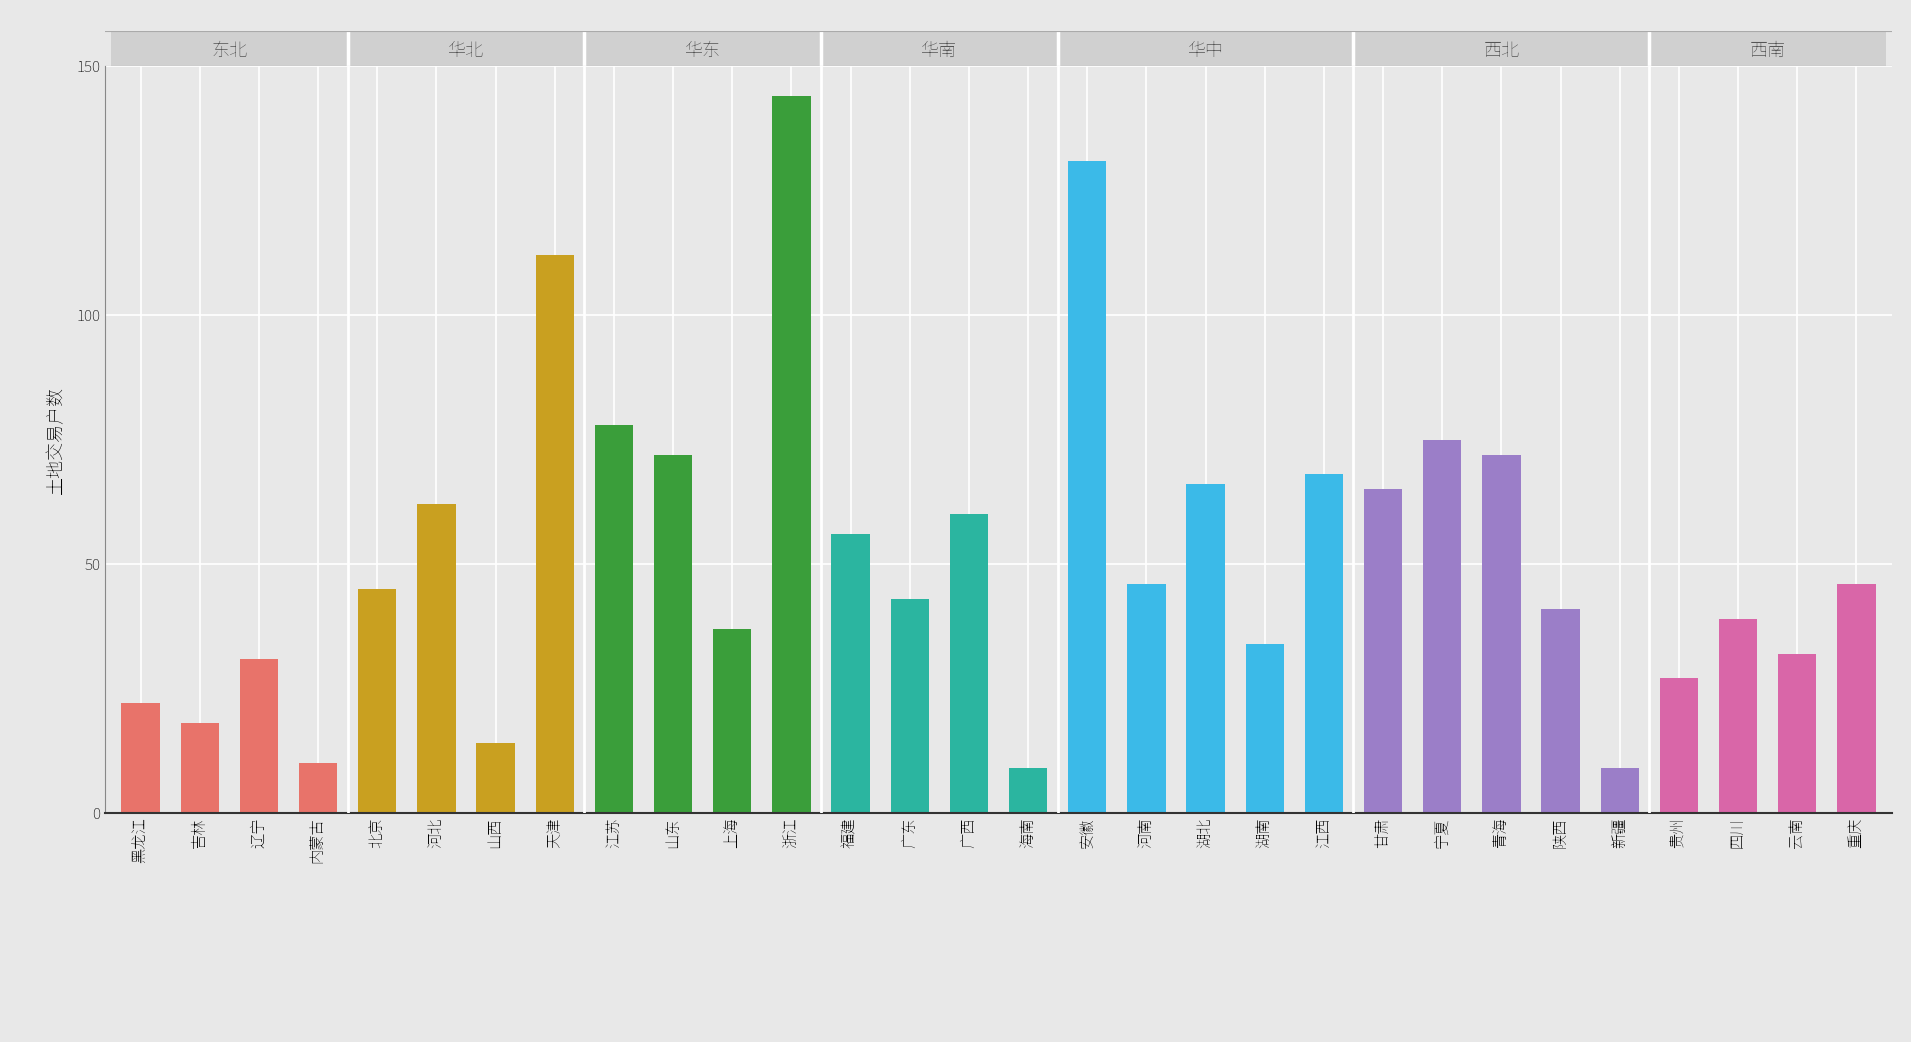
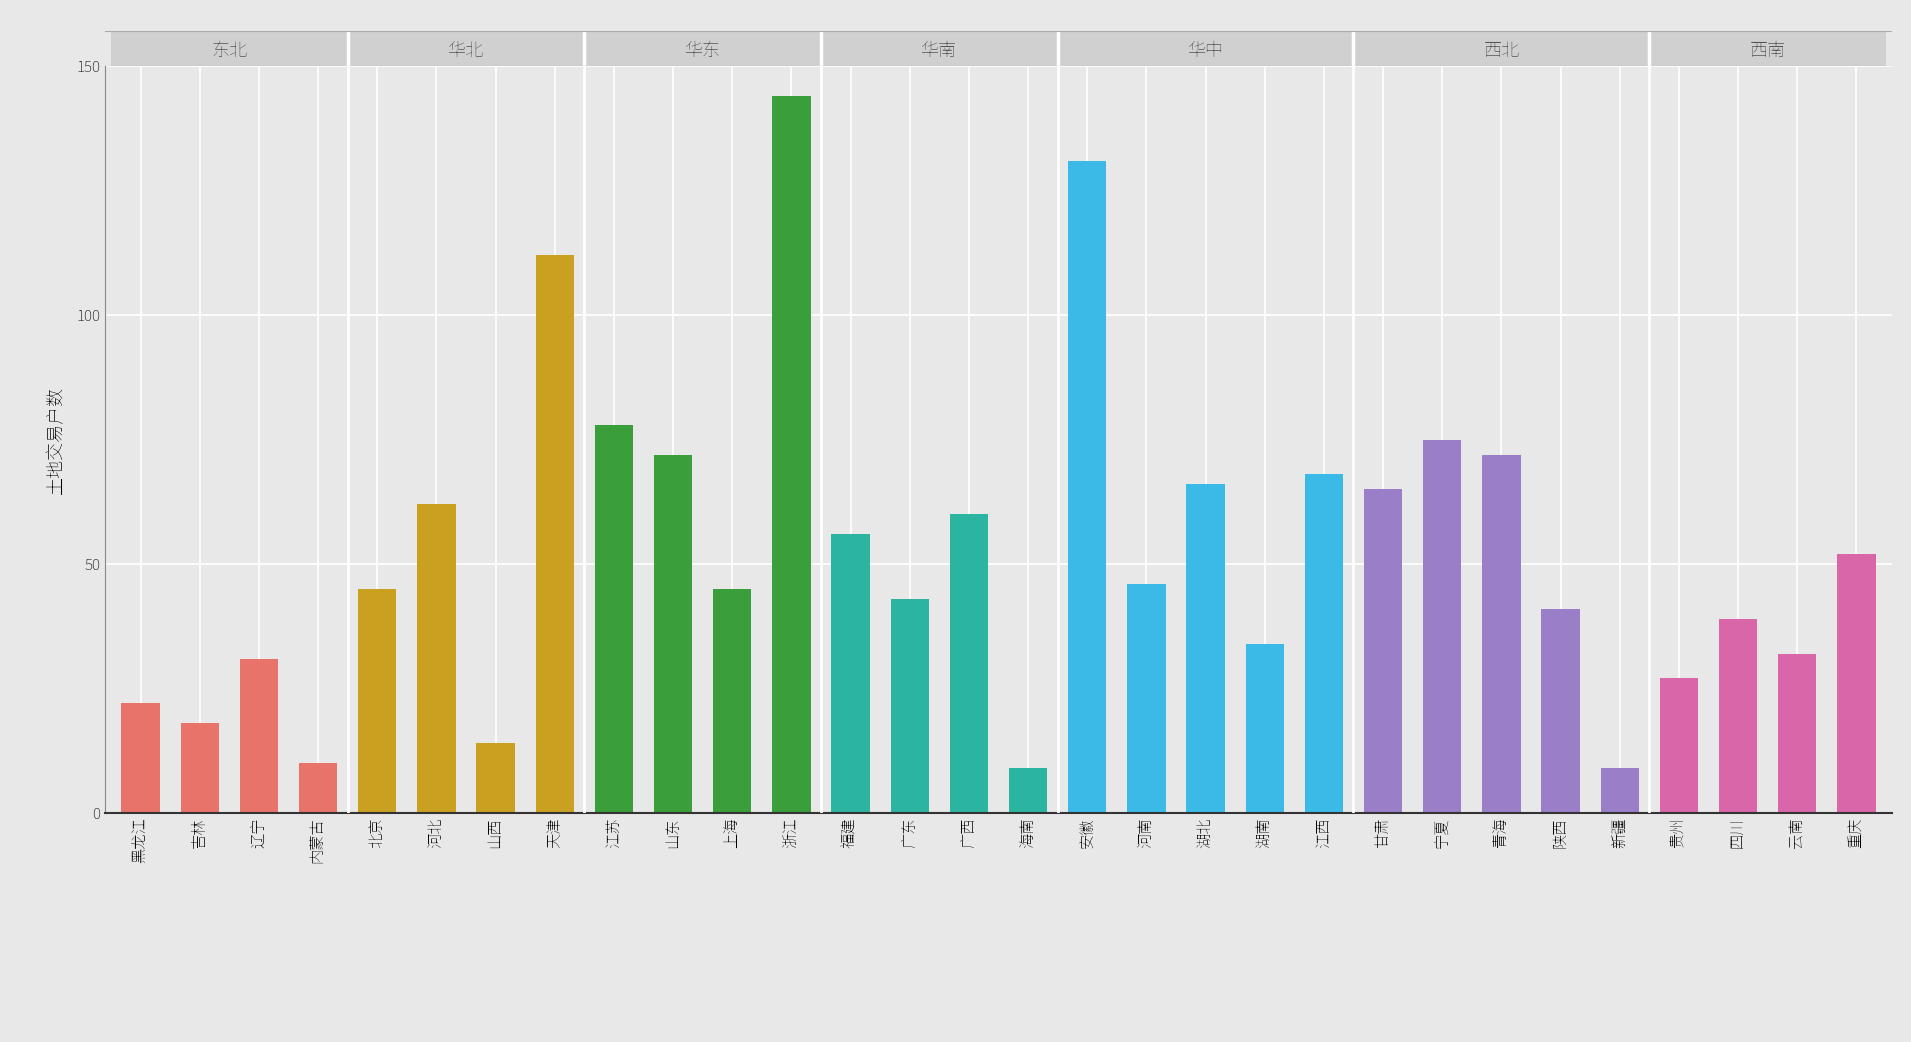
上海: 37 -> 45
重庆: 46 -> 52
